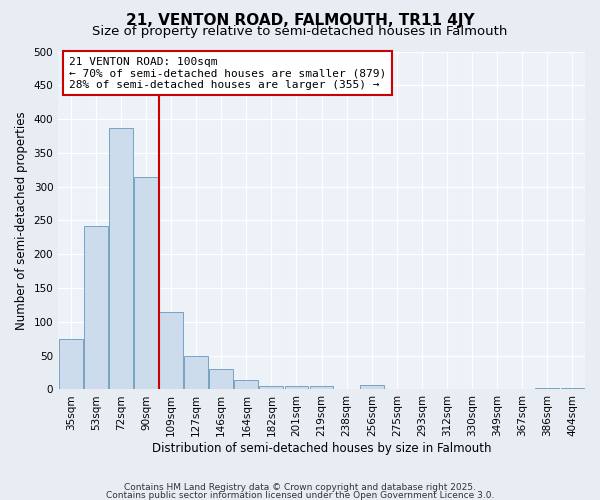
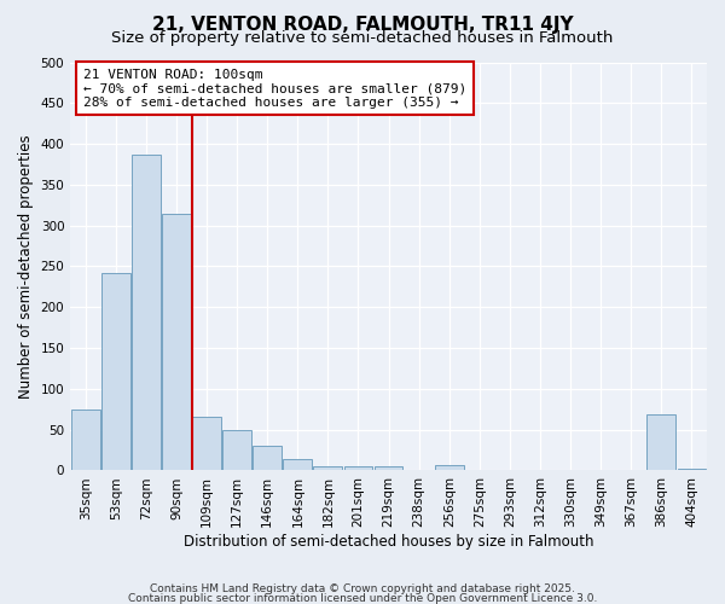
109sqm: 114 -> 66
386sqm: 2 -> 68
